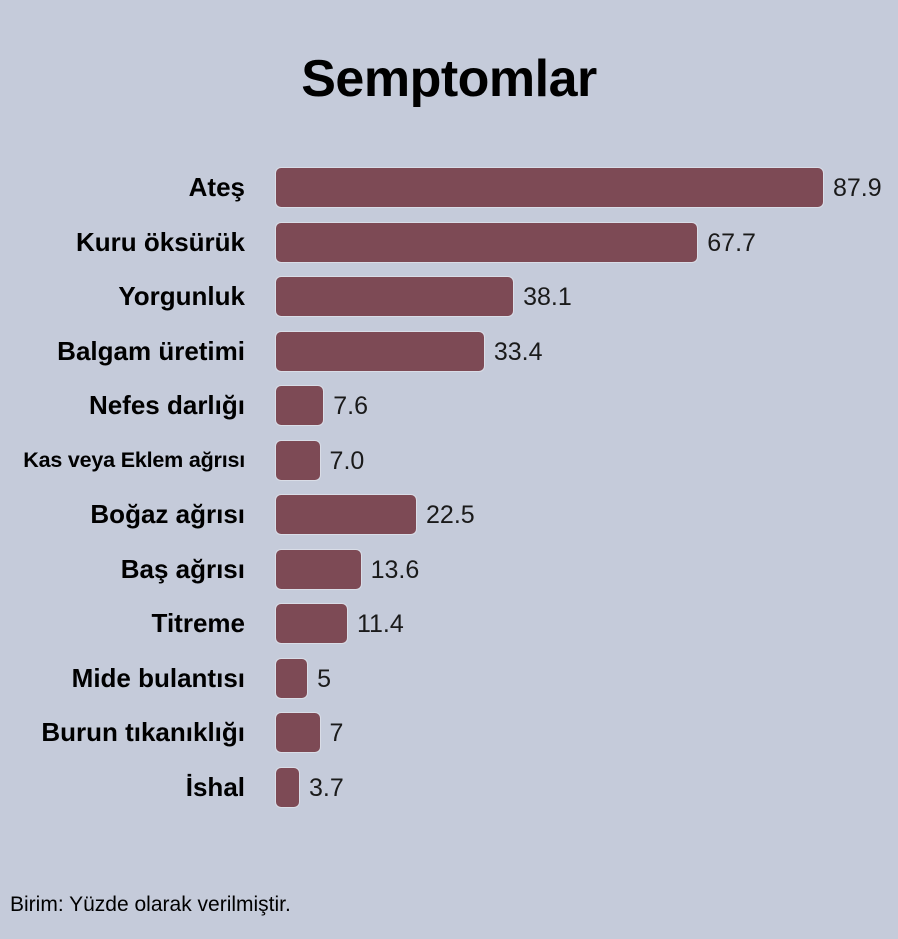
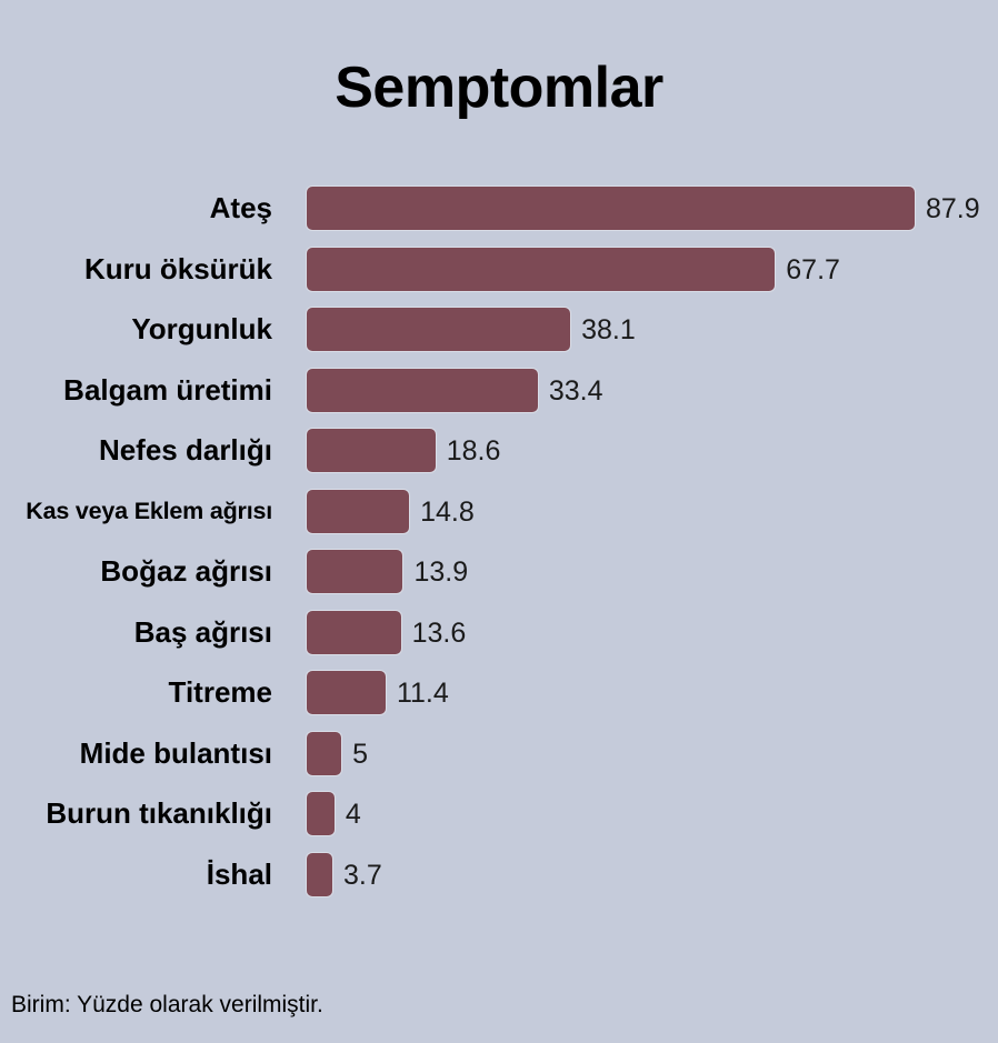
Nefes darlığı: 7.6 -> 18.6
Kas veya Eklem ağrısı: 7.0 -> 14.8
Boğaz ağrısı: 22.5 -> 13.9
Burun tıkanıklığı: 7 -> 4
